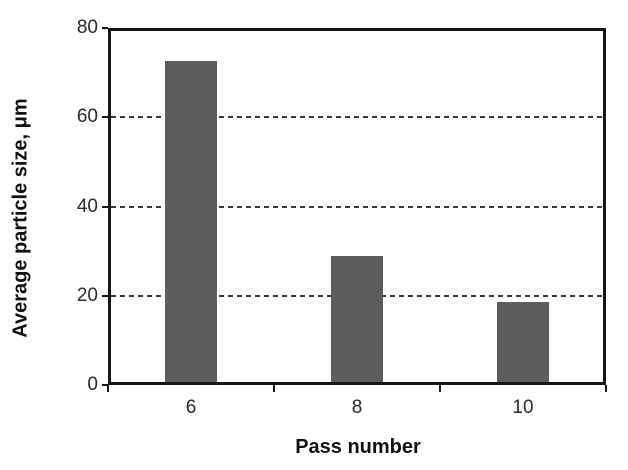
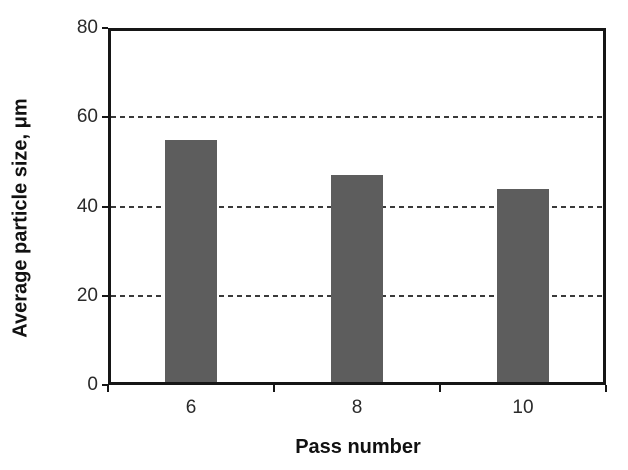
6: 72 -> 55
8: 29 -> 47
10: 19 -> 44
